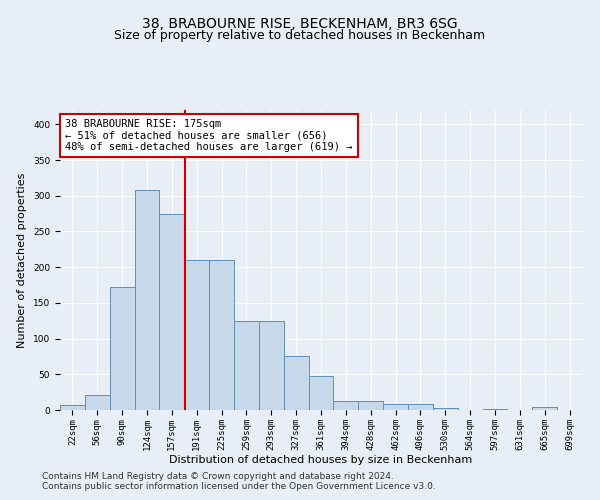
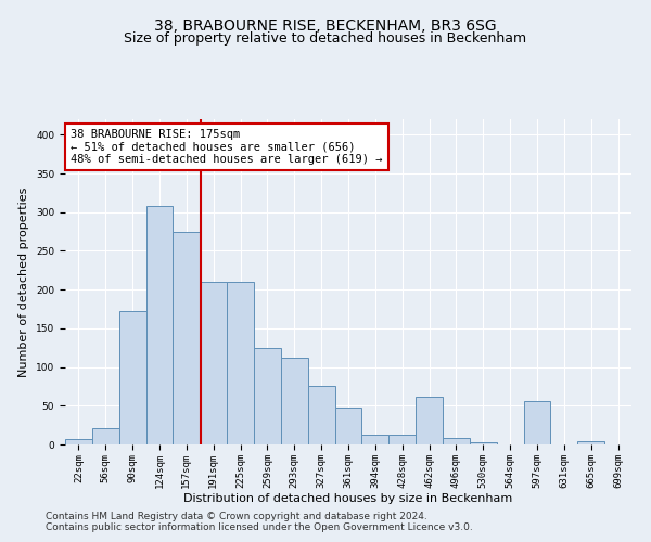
293sqm: 125 -> 112
462sqm: 9 -> 62
597sqm: 2 -> 56
